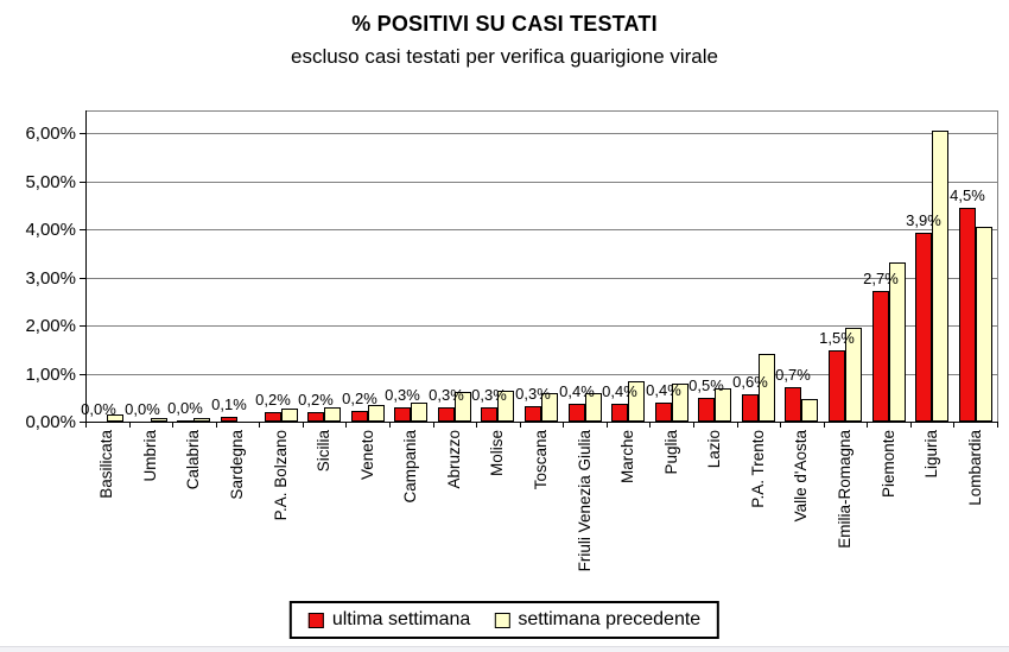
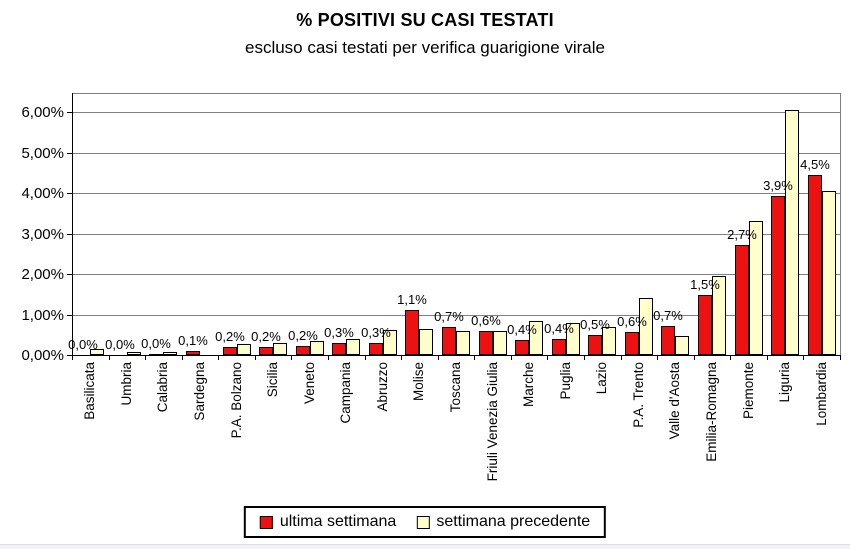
ultima settimana/Molise: 0,3% -> 1,1%
ultima settimana/Toscana: 0,3% -> 0,7%
ultima settimana/Friuli Venezia Giulia: 0,4% -> 0,6%
